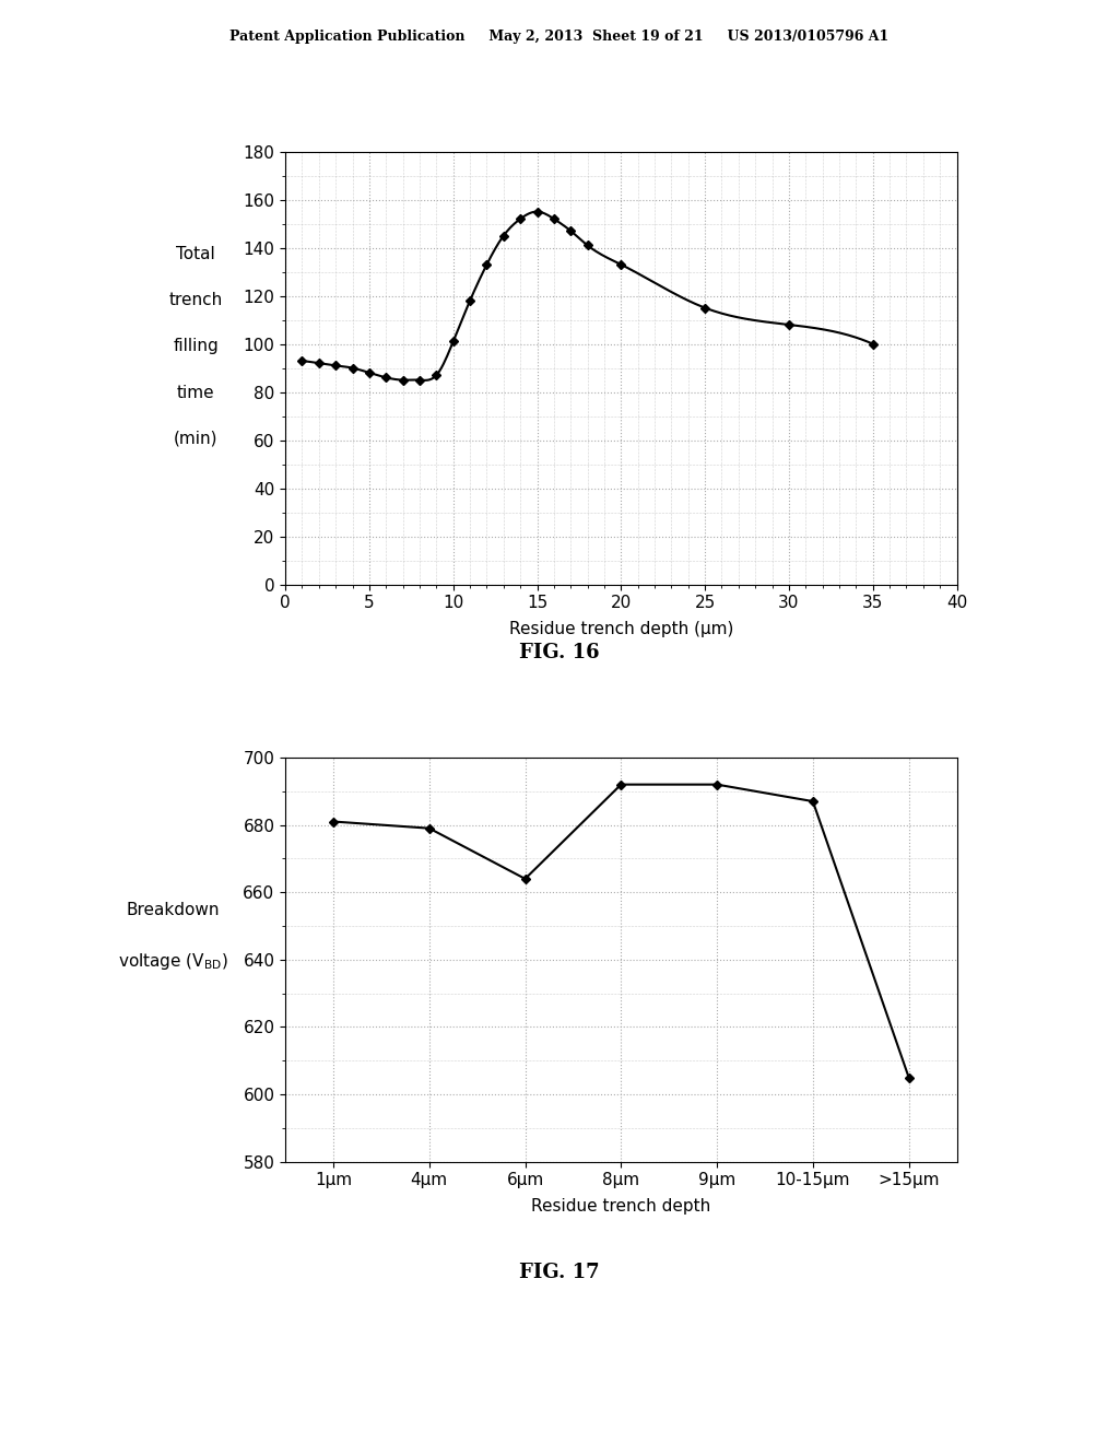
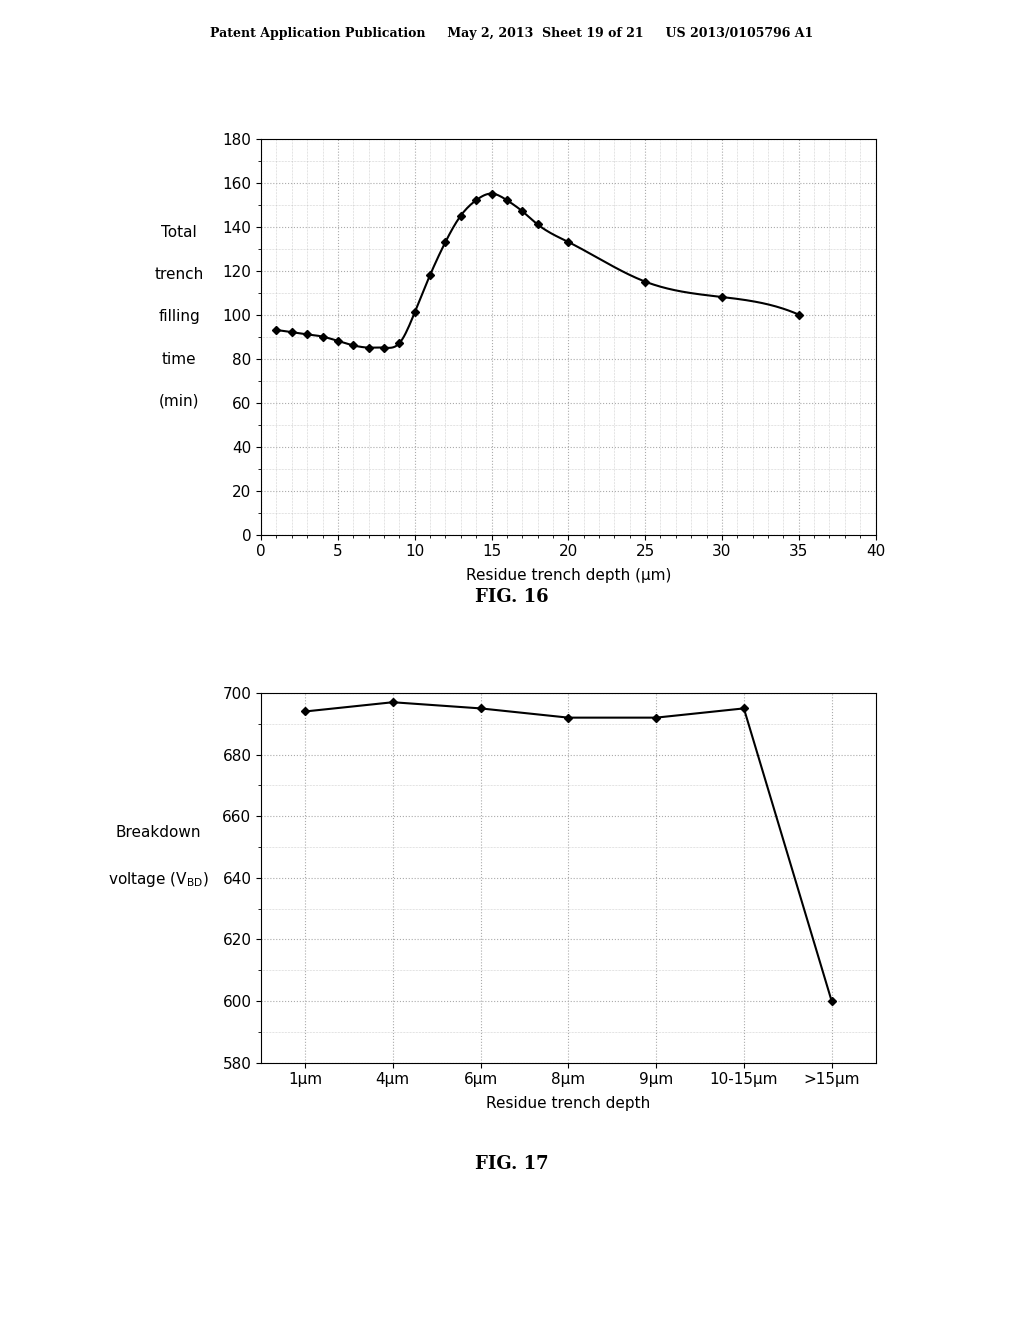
1μm: 681 -> 694
4μm: 679 -> 697
6μm: 664 -> 695
10-15μm: 687 -> 695
>15μm: 605 -> 600
